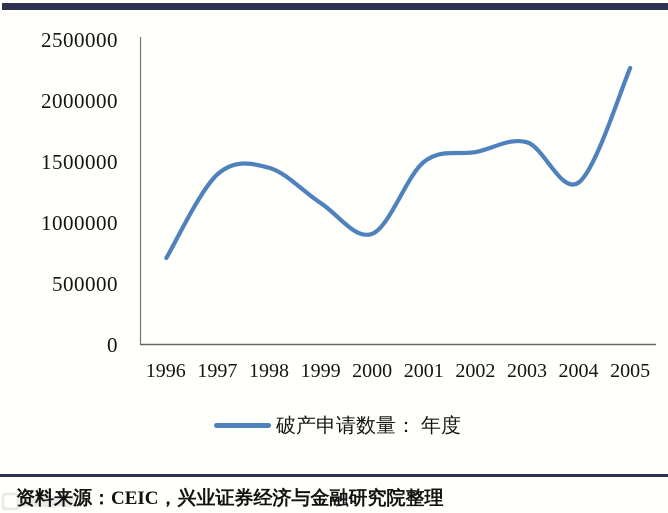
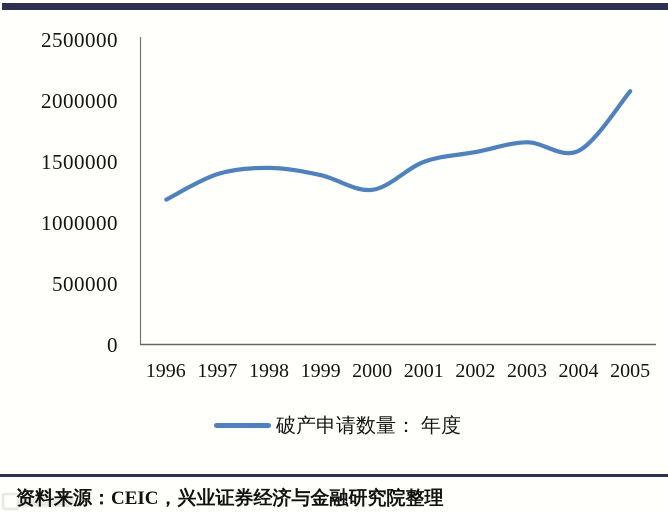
1996: 710000 -> 1190000
1999: 1160000 -> 1390000
2000: 910000 -> 1270000
2004: 1330000 -> 1590000
2005: 2270000 -> 2080000
